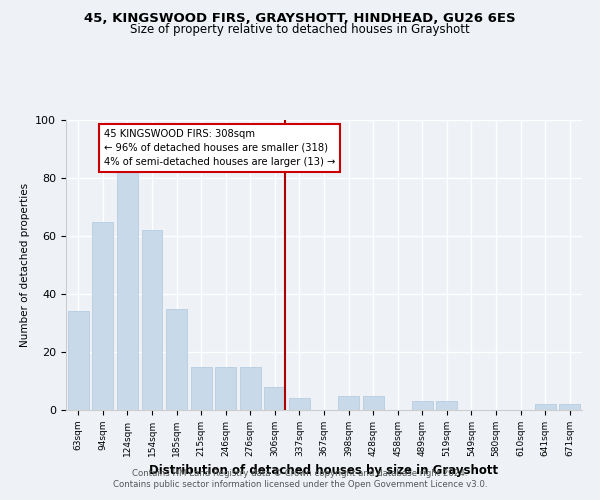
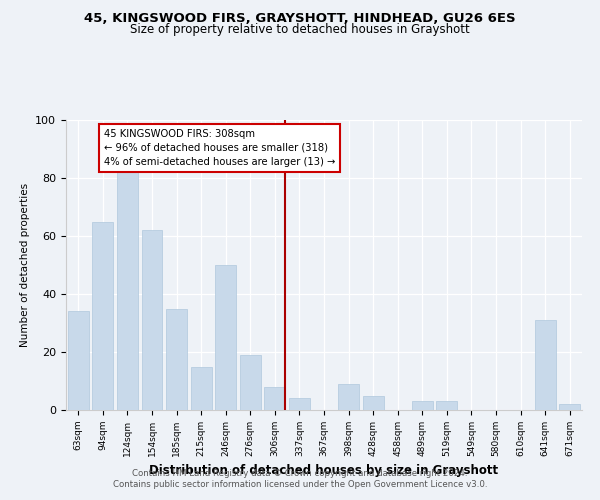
246sqm: 15 -> 50
276sqm: 15 -> 19
398sqm: 5 -> 9
641sqm: 2 -> 31
